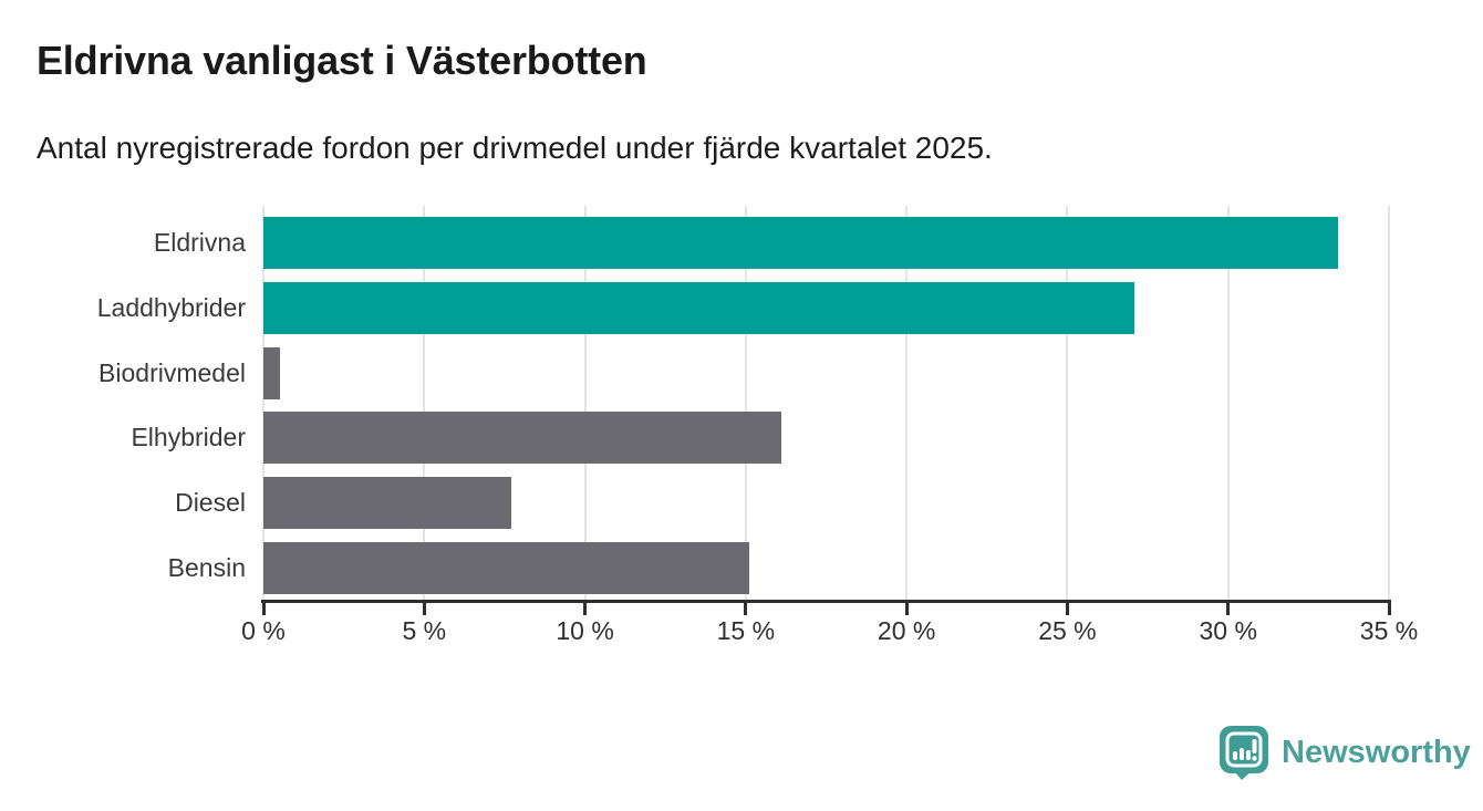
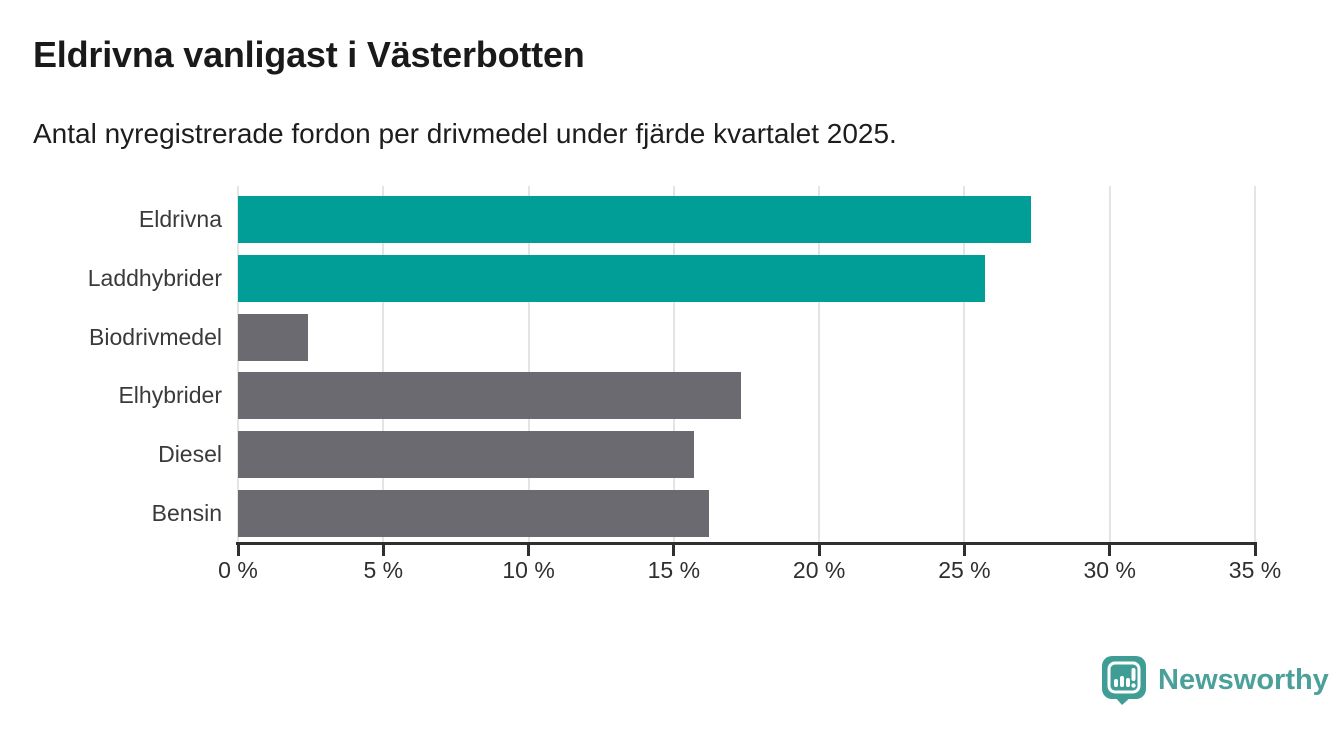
Eldrivna: 33.4% -> 27.3%
Laddhybrider: 27.1% -> 25.7%
Biodrivmedel: 0.5% -> 2.4%
Elhybrider: 16.1% -> 17.3%
Diesel: 7.7% -> 15.7%
Bensin: 15.1% -> 16.2%
